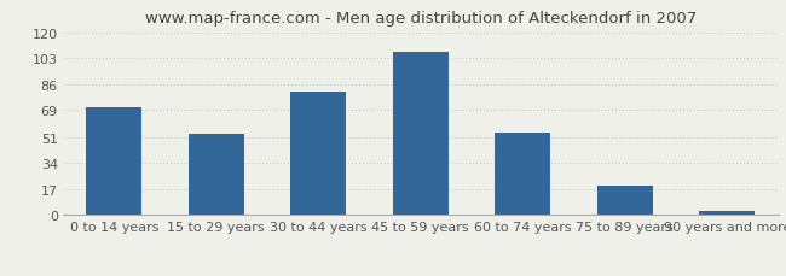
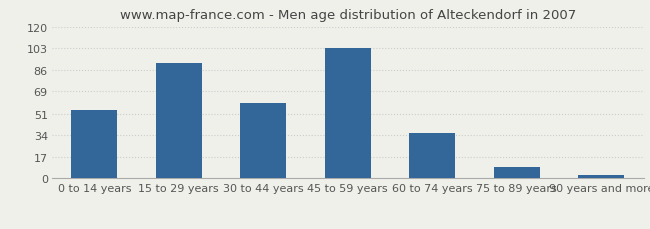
0 to 14 years: 71 -> 54
15 to 29 years: 53 -> 91
30 to 44 years: 81 -> 60
45 to 59 years: 107 -> 103
60 to 74 years: 54 -> 36
75 to 89 years: 19 -> 9
